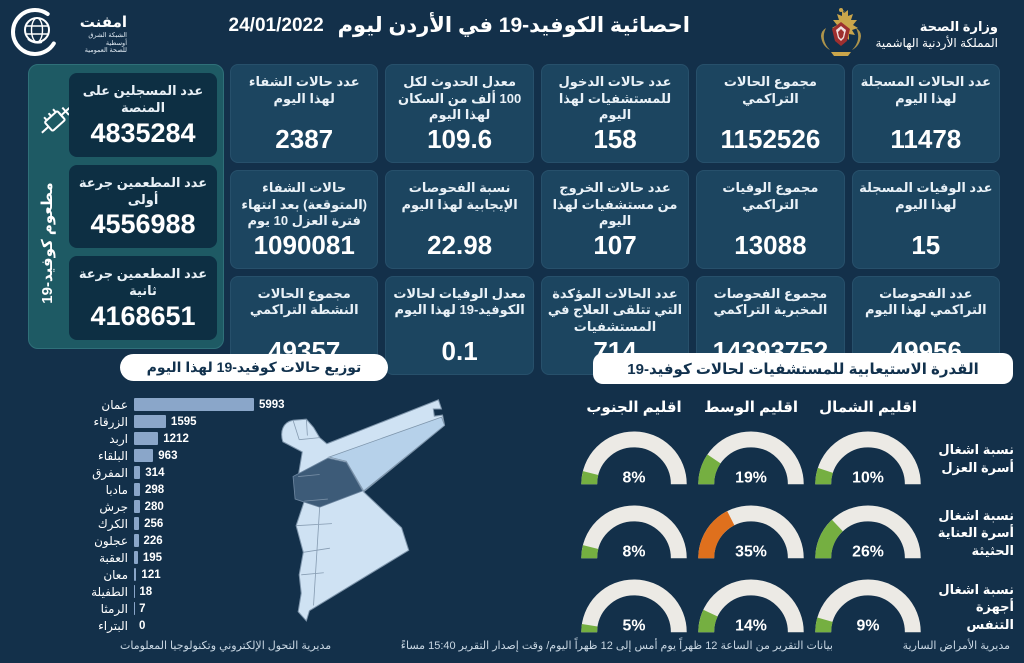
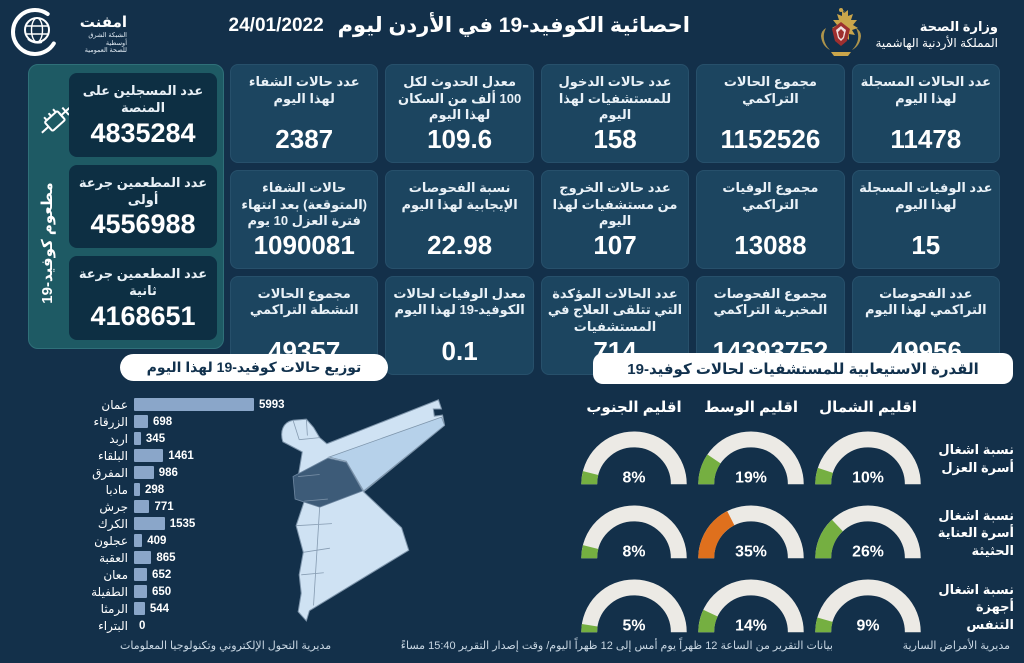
توزيع حالات كوفيد-19 لهذا اليوم/الزرقاء: 1595 -> 698
توزيع حالات كوفيد-19 لهذا اليوم/اربد: 1212 -> 345
توزيع حالات كوفيد-19 لهذا اليوم/البلقاء: 963 -> 1461
توزيع حالات كوفيد-19 لهذا اليوم/المفرق: 314 -> 986
توزيع حالات كوفيد-19 لهذا اليوم/جرش: 280 -> 771
توزيع حالات كوفيد-19 لهذا اليوم/الكرك: 256 -> 1535
توزيع حالات كوفيد-19 لهذا اليوم/عجلون: 226 -> 409
توزيع حالات كوفيد-19 لهذا اليوم/العقبة: 195 -> 865
توزيع حالات كوفيد-19 لهذا اليوم/معان: 121 -> 652
توزيع حالات كوفيد-19 لهذا اليوم/الطفيلة: 18 -> 650
توزيع حالات كوفيد-19 لهذا اليوم/الرمثا: 7 -> 544
